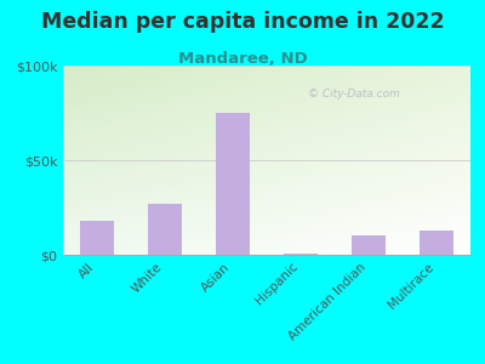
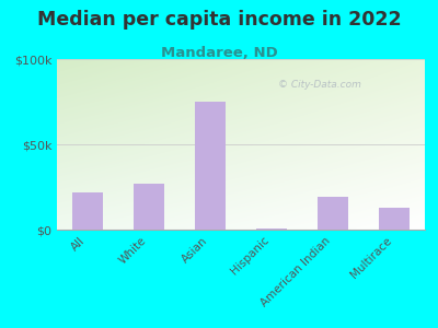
All: $18k -> $22k
American Indian: $10k -> $19k
